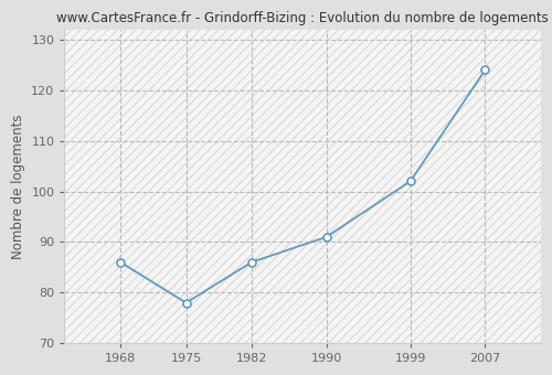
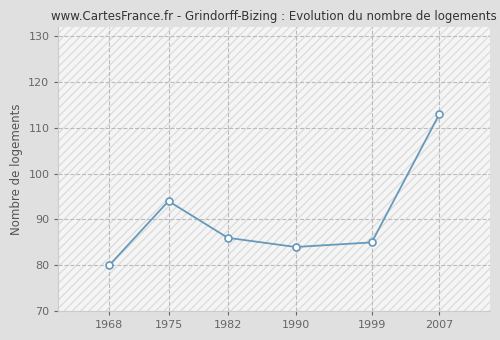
1968: 86 -> 80
1975: 78 -> 94
1990: 91 -> 84
1999: 102 -> 85
2007: 124 -> 113
